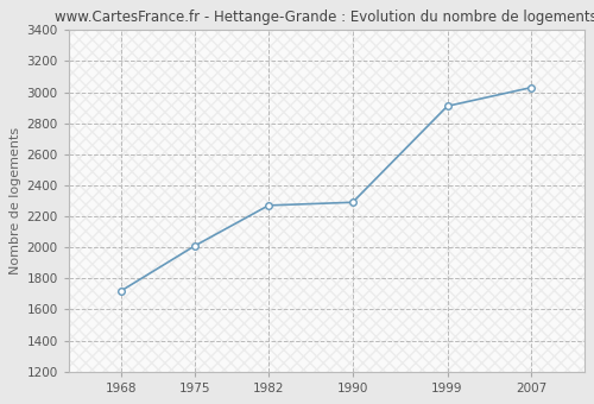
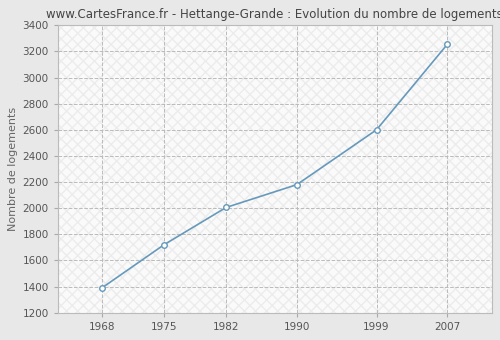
1968: 1720 -> 1390
1975: 2010 -> 1720
1982: 2270 -> 2000
1990: 2290 -> 2180
1999: 2910 -> 2600
2007: 3030 -> 3260
